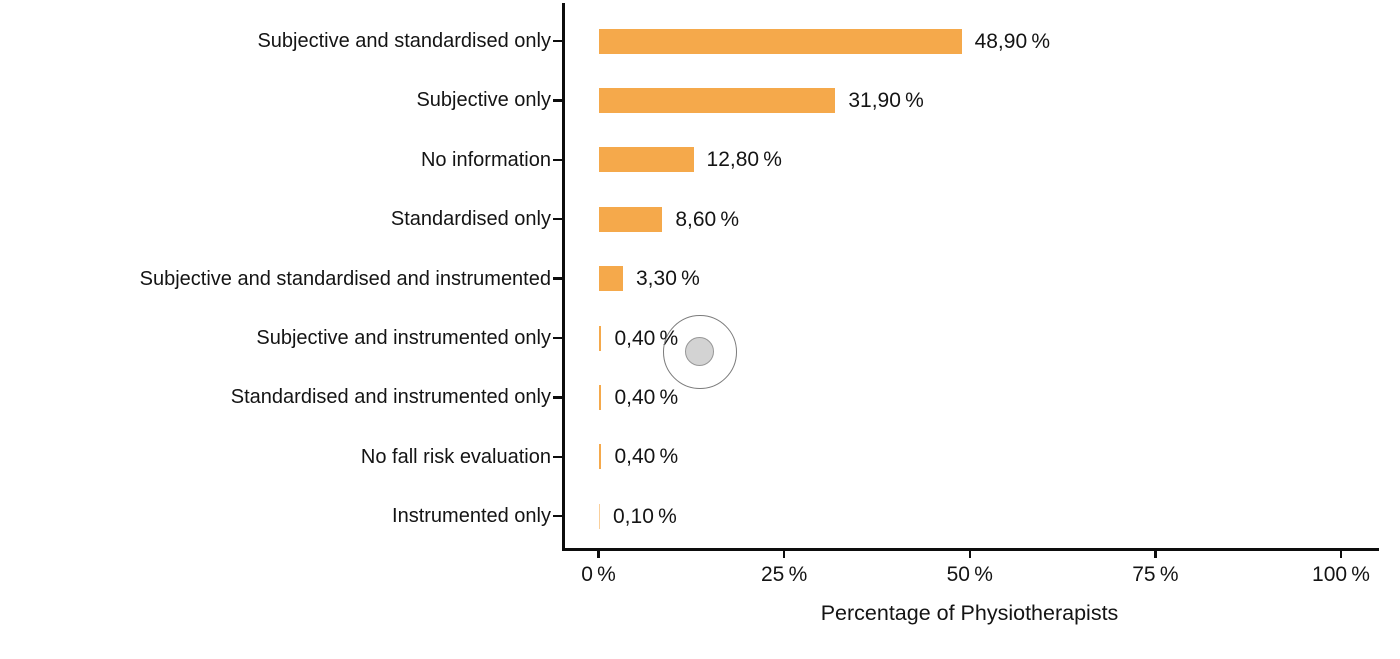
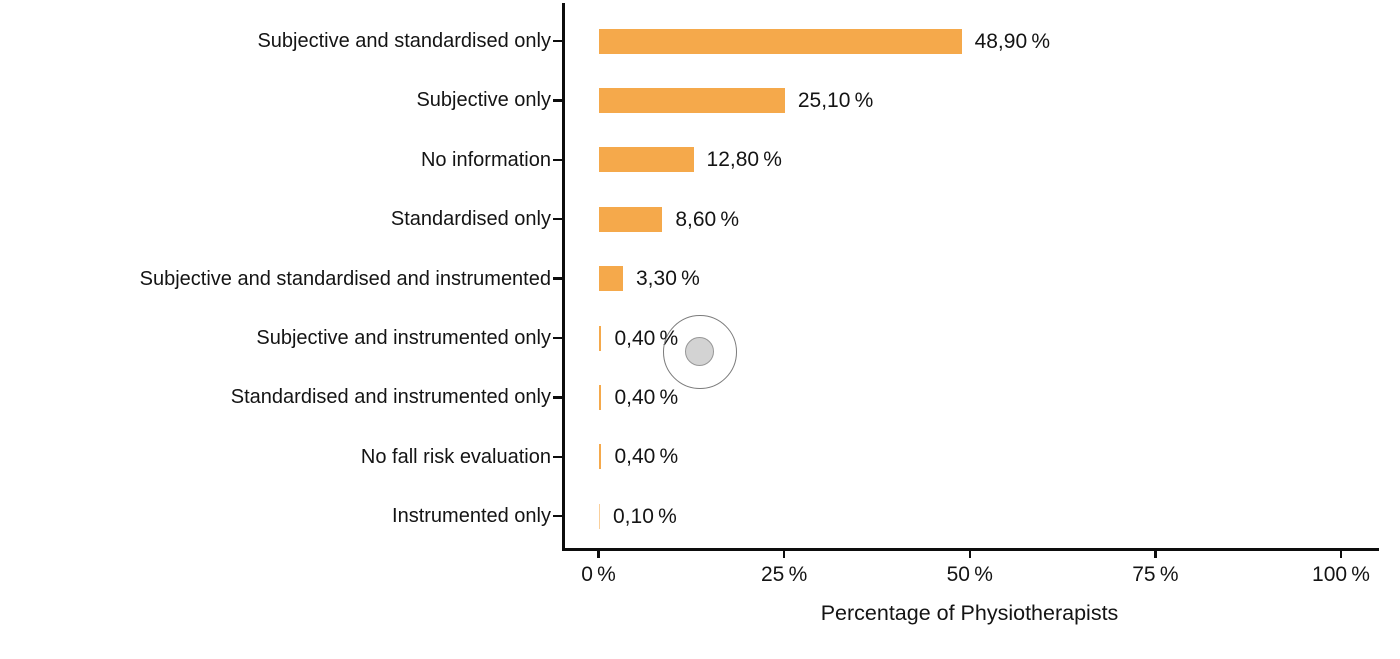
Subjective only: 31,90 -> 25,10
